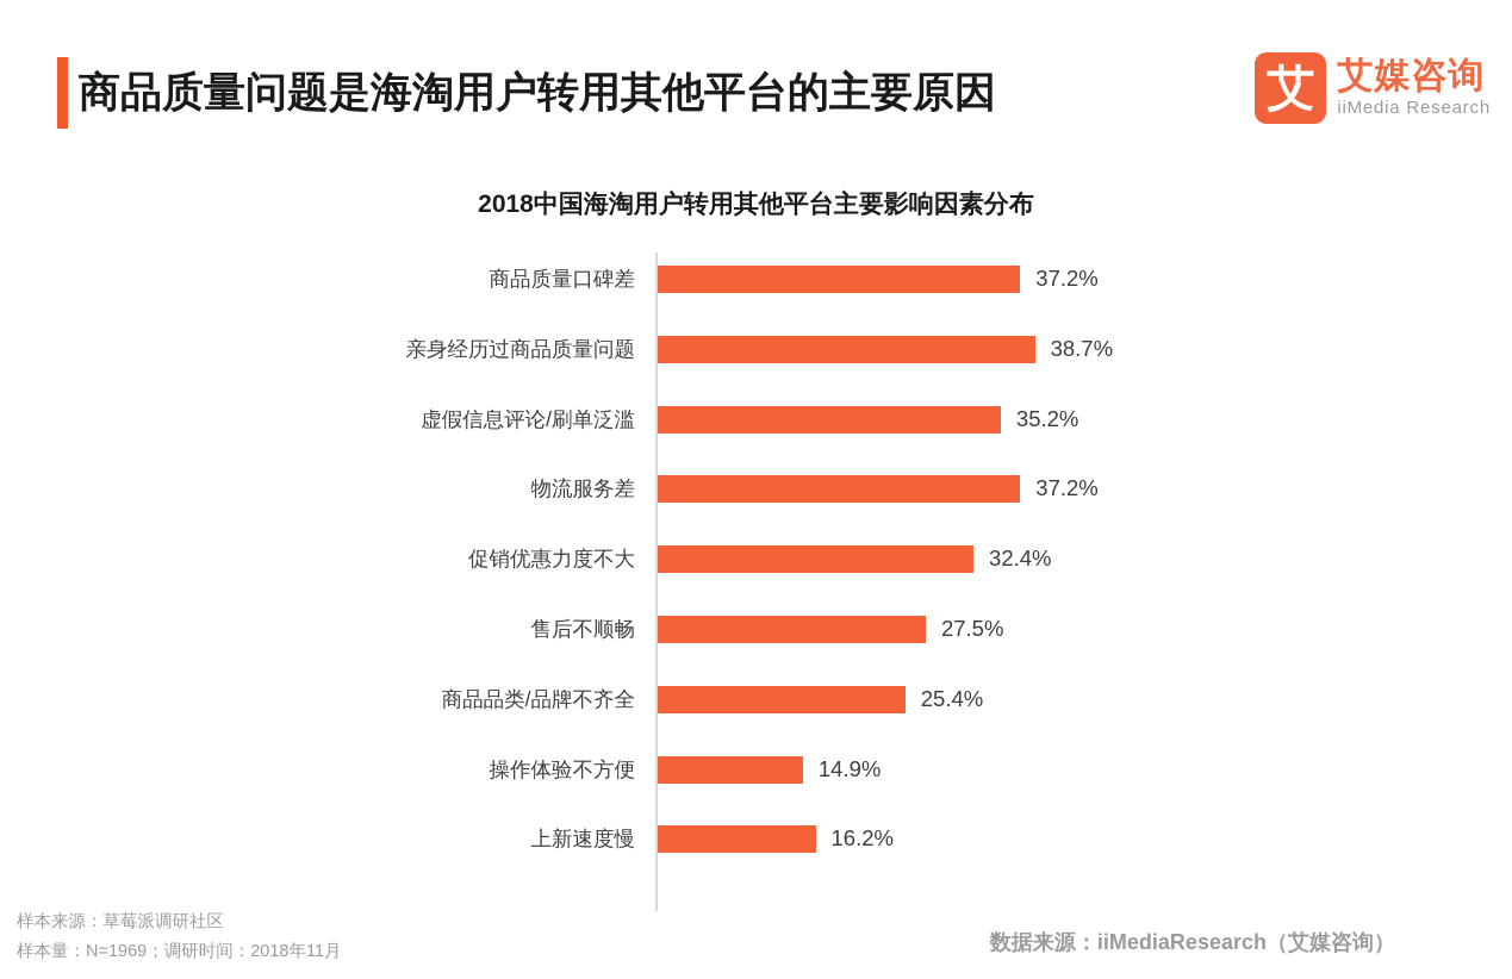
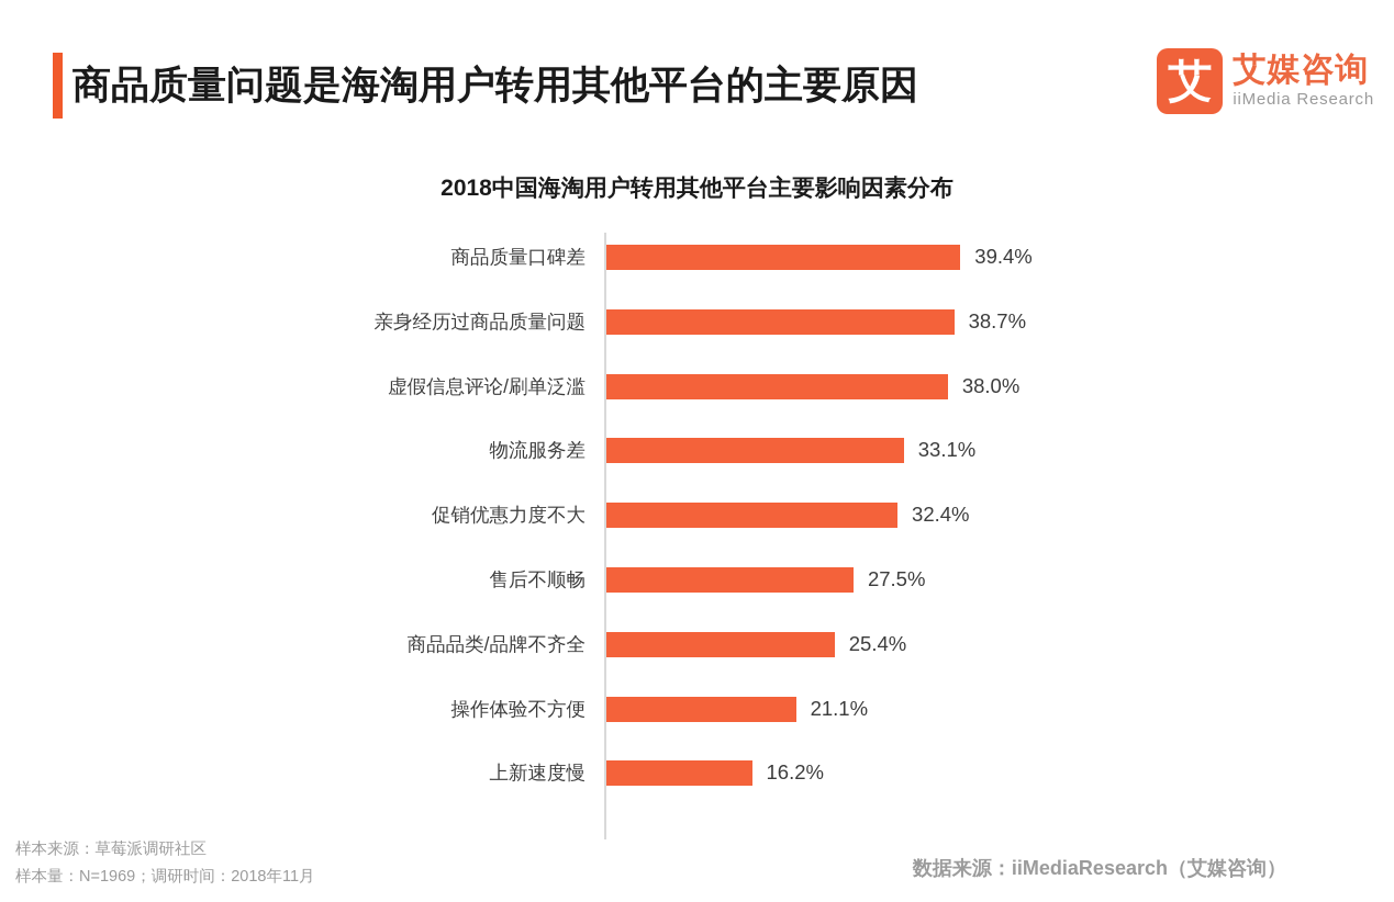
商品质量口碑差: 37.2% -> 39.4%
虚假信息评论/刷单泛滥: 35.2% -> 38.0%
物流服务差: 37.2% -> 33.1%
操作体验不方便: 14.9% -> 21.1%
